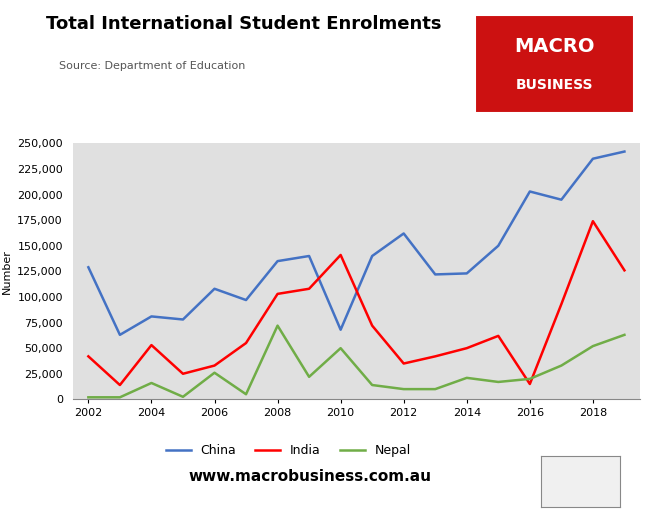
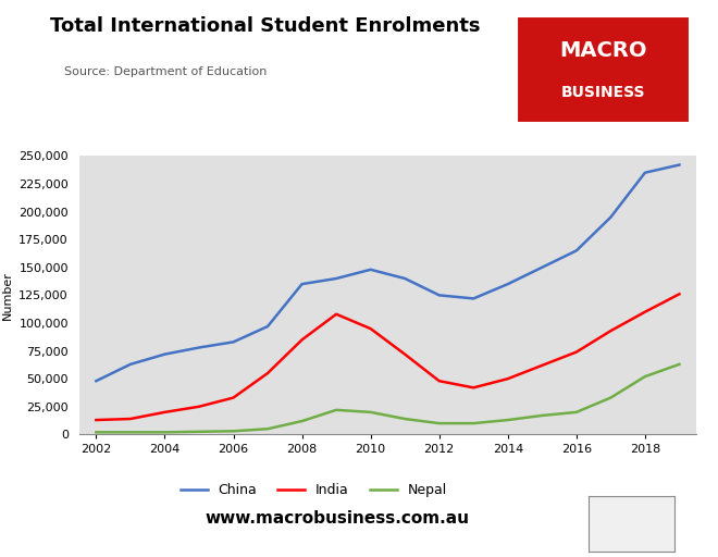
China/2002: 129,000 -> 48,000
India/2002: 42,000 -> 13,000
China/2004: 81,000 -> 72,000
India/2004: 53,000 -> 20,000
Nepal/2004: 16,000 -> 2,000
China/2006: 108,000 -> 83,000
Nepal/2006: 26,000 -> 3,000
India/2008: 103,000 -> 85,000
Nepal/2008: 72,000 -> 12,000
China/2010: 68,000 -> 148,000
India/2010: 141,000 -> 95,000
Nepal/2010: 50,000 -> 20,000
China/2012: 162,000 -> 125,000
India/2012: 35,000 -> 48,000
China/2014: 123,000 -> 135,000
Nepal/2014: 21,000 -> 13,000
China/2016: 203,000 -> 165,000
India/2016: 15,000 -> 74,000
India/2018: 174,000 -> 110,000
